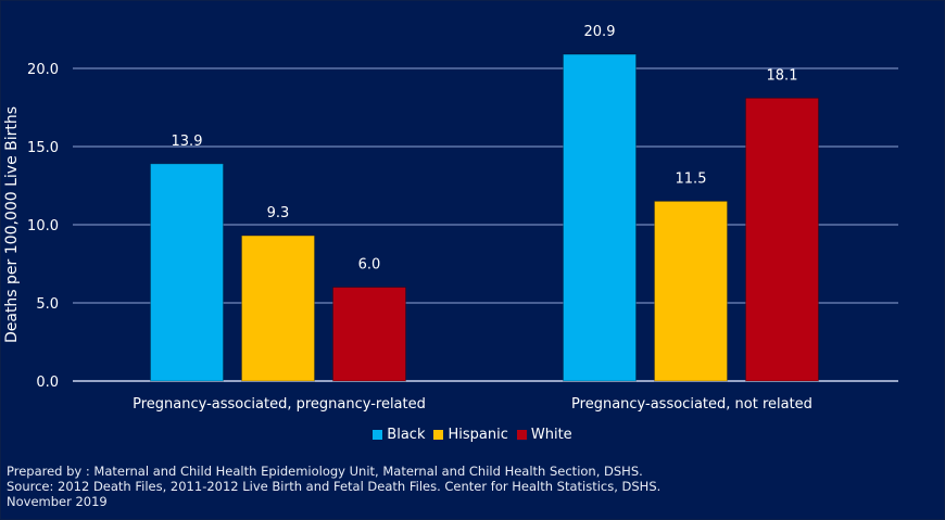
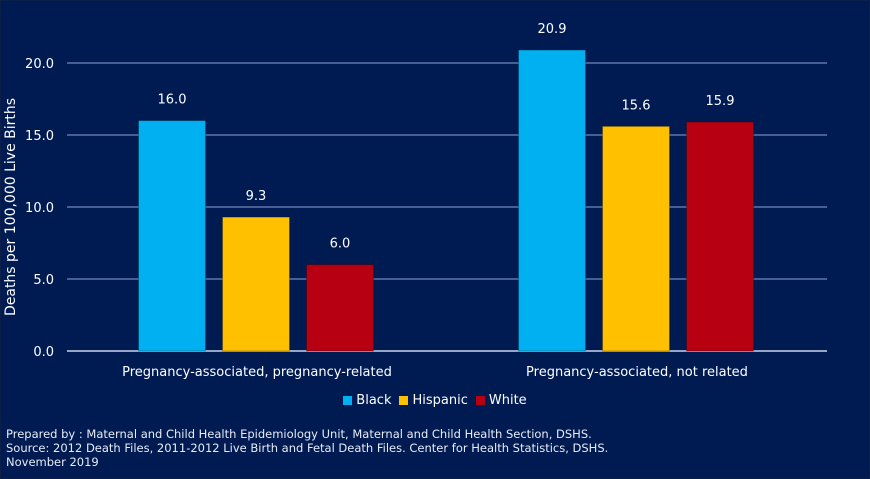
Black/Pregnancy-associated, pregnancy-related: 13.9 -> 16.0
Hispanic/Pregnancy-associated, not related: 11.5 -> 15.6
White/Pregnancy-associated, not related: 18.1 -> 15.9
